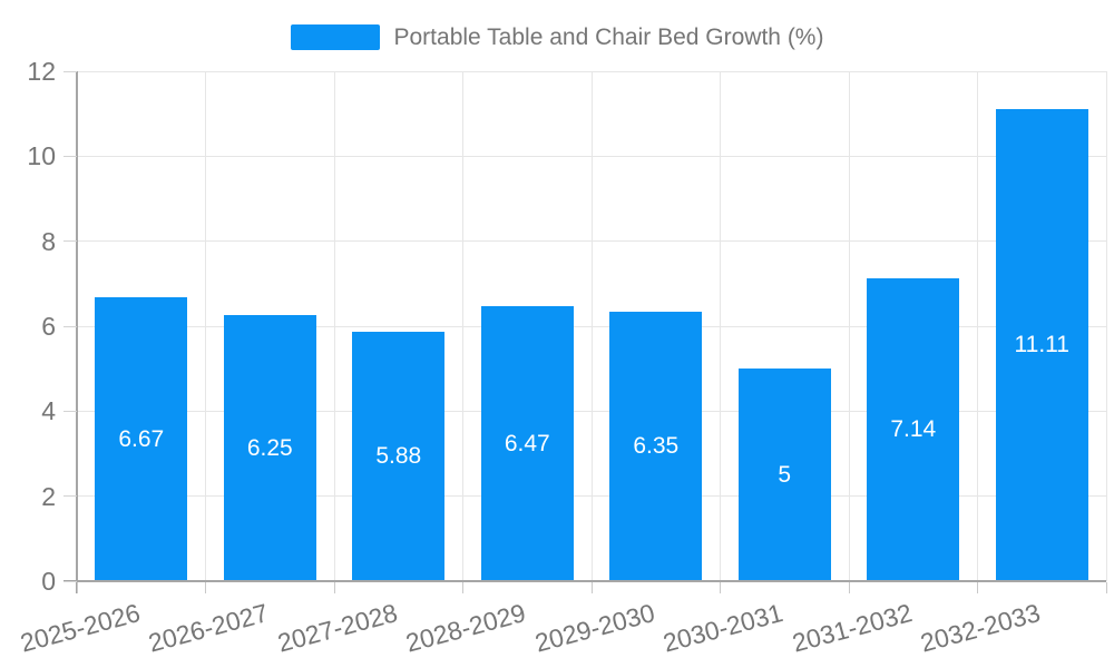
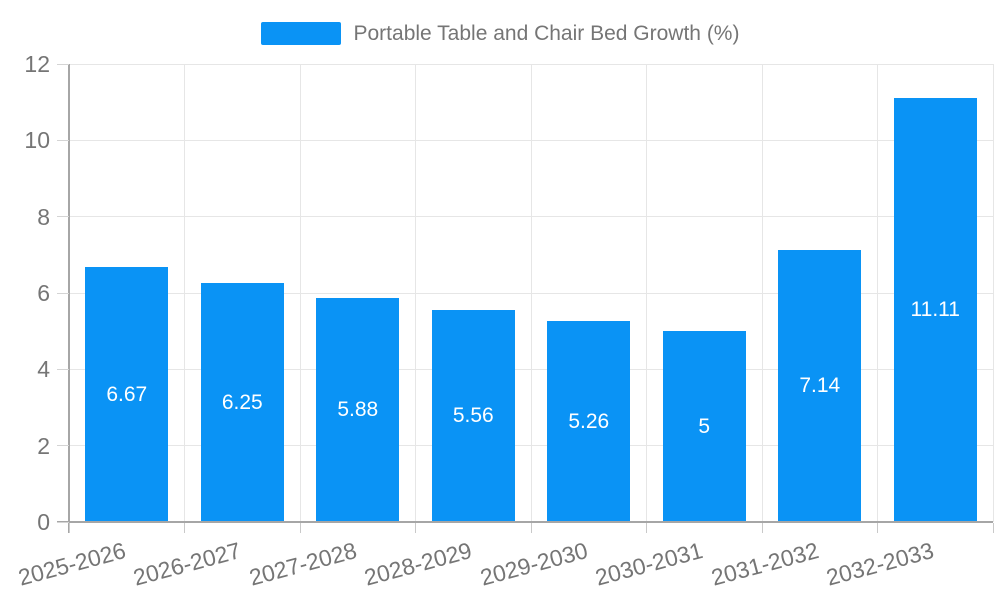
2028-2029: 6.47 -> 5.56
2029-2030: 6.35 -> 5.26
